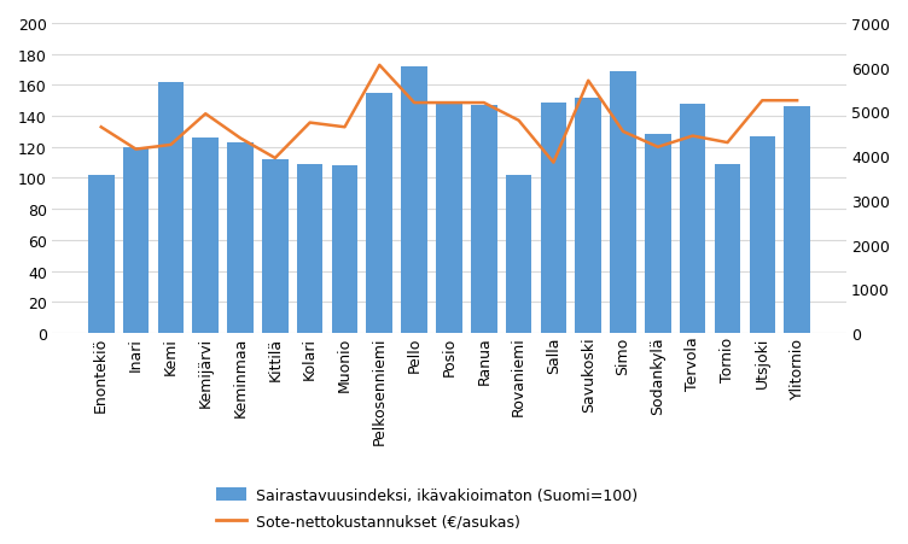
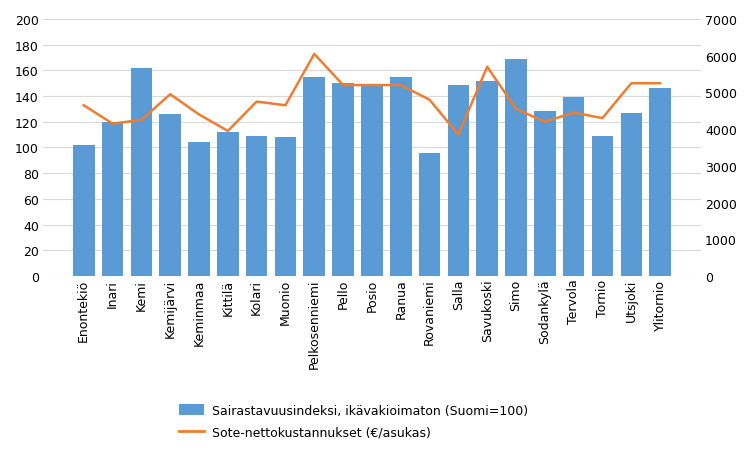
Sairastavuusindeksi, ikävakioimaton (Suomi=100)/Keminmaa: 123 -> 104
Sairastavuusindeksi, ikävakioimaton (Suomi=100)/Pello: 172 -> 150
Sairastavuusindeksi, ikävakioimaton (Suomi=100)/Ranua: 147 -> 155
Sairastavuusindeksi, ikävakioimaton (Suomi=100)/Rovaniemi: 102 -> 96
Sairastavuusindeksi, ikävakioimaton (Suomi=100)/Tervola: 148 -> 139
